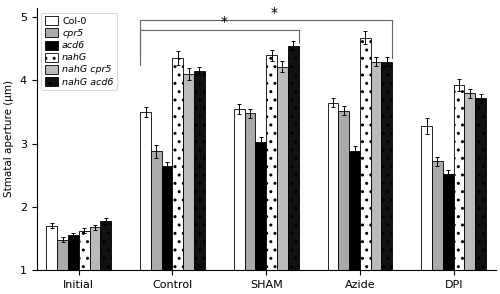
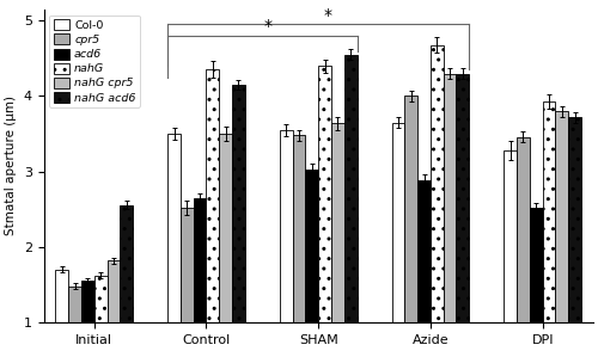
nahG cpr5/Initial: 1.68 -> 1.82
nahG acd6/Initial: 1.78 -> 2.56
cpr5/Control: 2.88 -> 2.52
nahG cpr5/Control: 4.10 -> 3.50
nahG cpr5/SHAM: 4.22 -> 3.64
cpr5/Azide: 3.52 -> 4.00
cpr5/DPI: 2.72 -> 3.46
